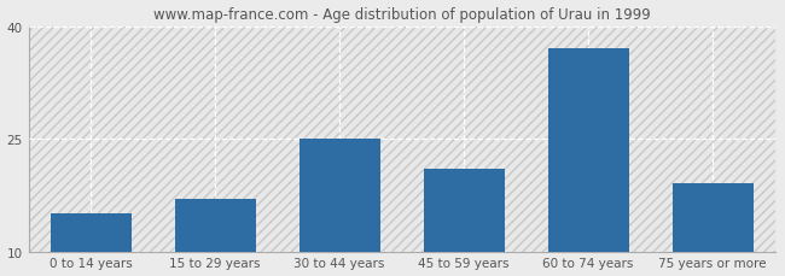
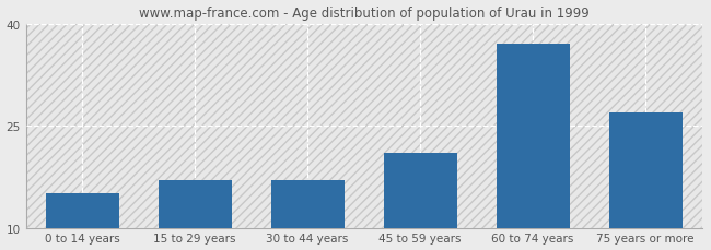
30 to 44 years: 25 -> 17
75 years or more: 19 -> 27
